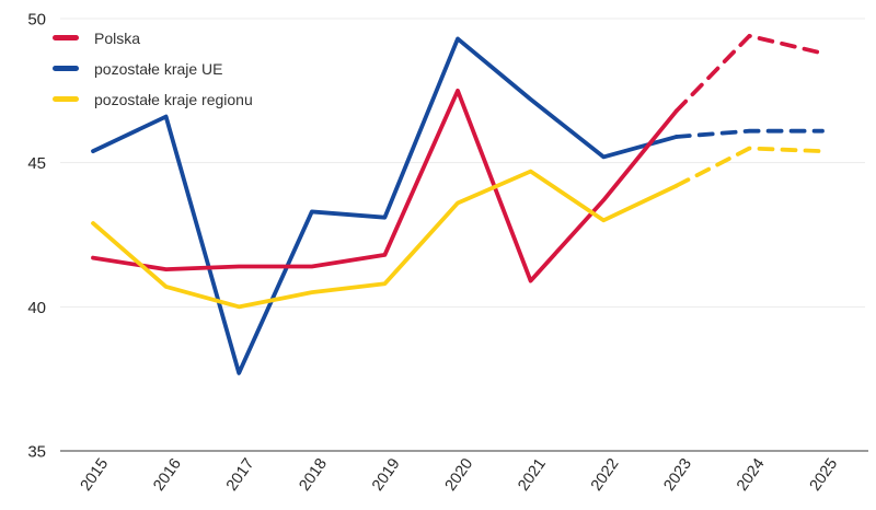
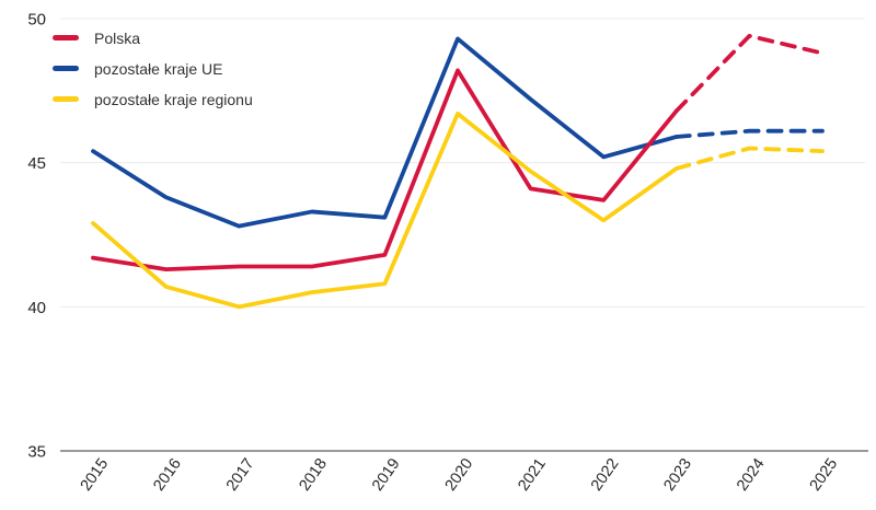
pozostałe kraje UE/2016: 46.6 -> 43.8
pozostałe kraje UE/2017: 37.7 -> 42.8
Polska/2020: 47.5 -> 48.2
pozostałe kraje regionu/2020: 43.6 -> 46.7
Polska/2021: 40.9 -> 44.1
pozostałe kraje regionu/2023: 44.2 -> 44.8
